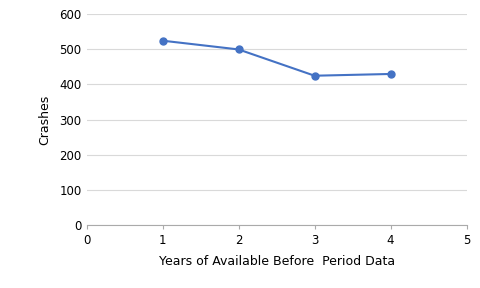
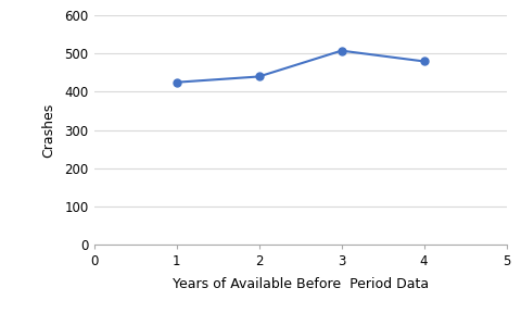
1: 525 -> 425
2: 500 -> 440
3: 425 -> 508
4: 430 -> 480
